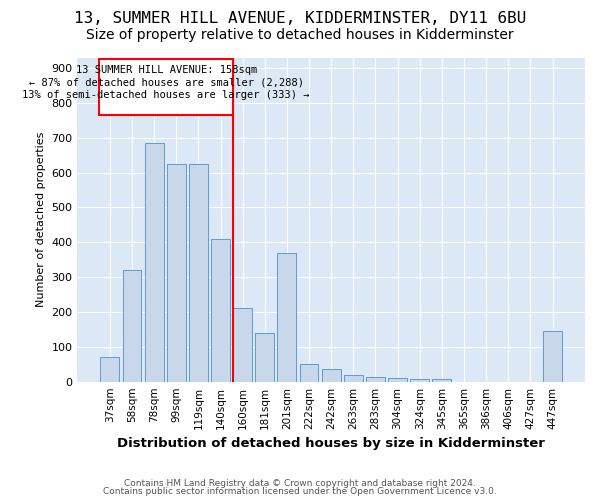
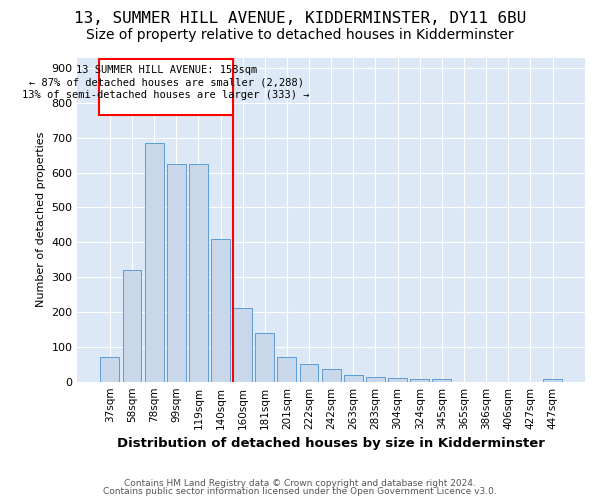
201sqm: 370 -> 70
447sqm: 145 -> 8
